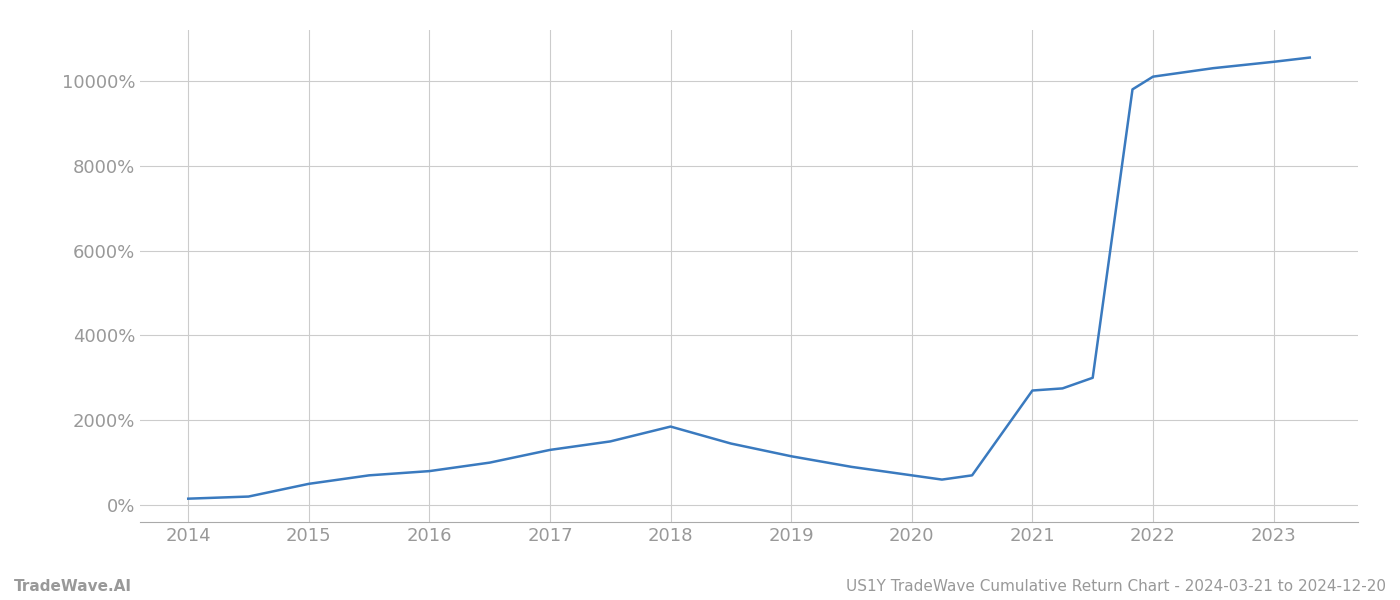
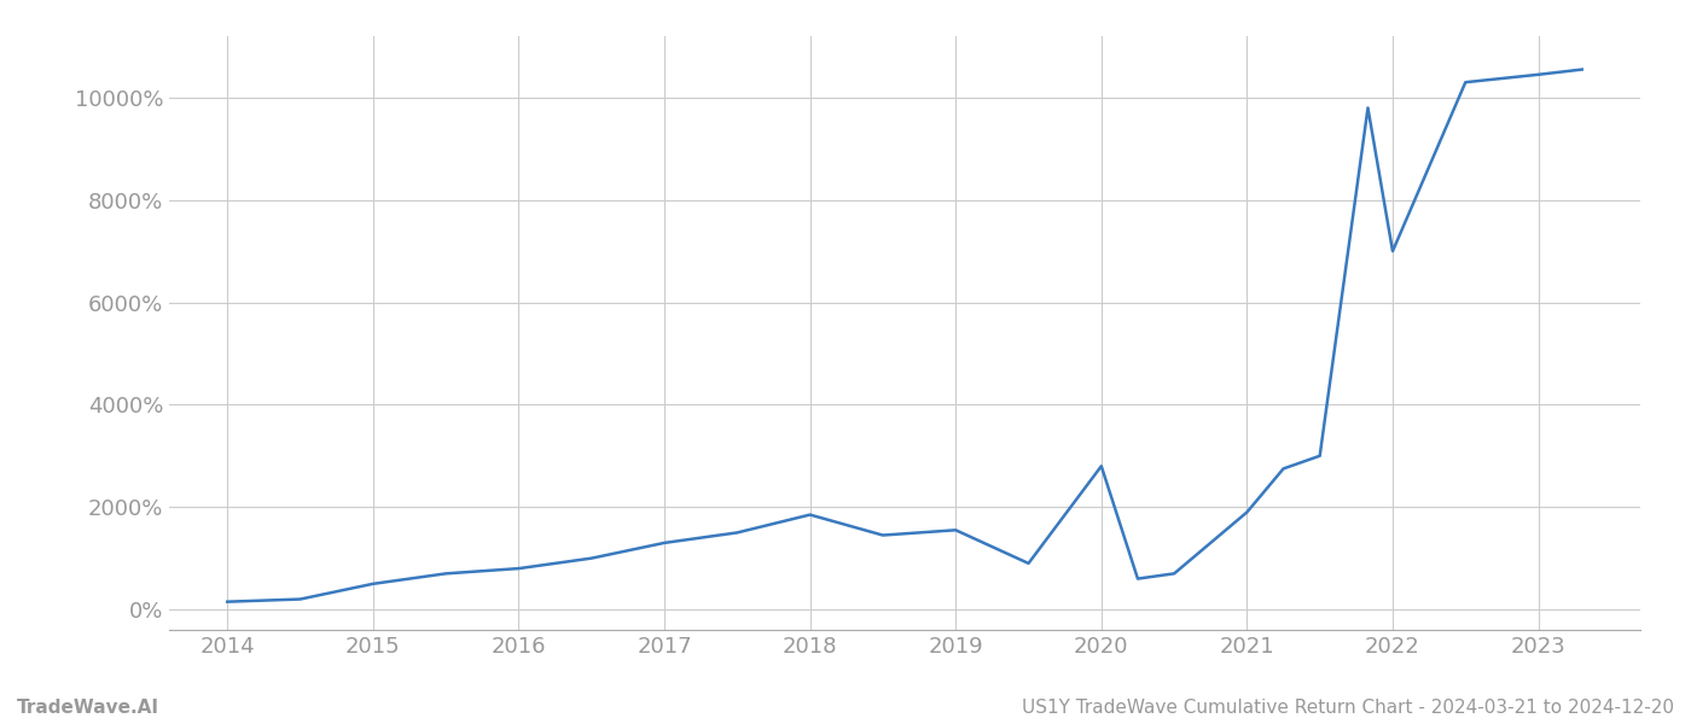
2019: 1150% -> 1550%
2020: 700% -> 2800%
2021: 2700% -> 1900%
2022: 10100% -> 7000%
